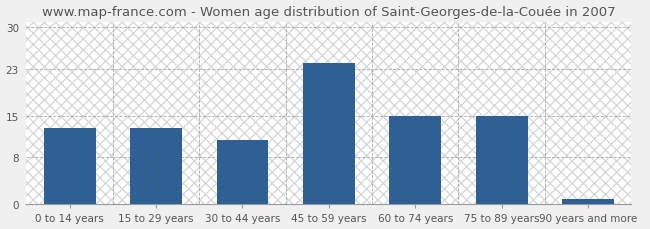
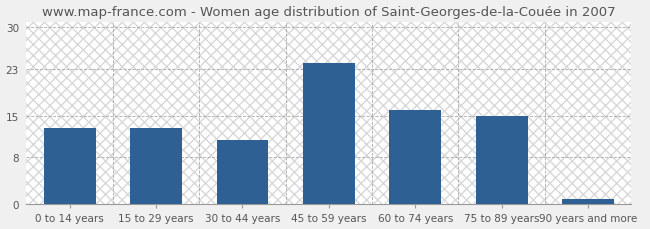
60 to 74 years: 15 -> 16
